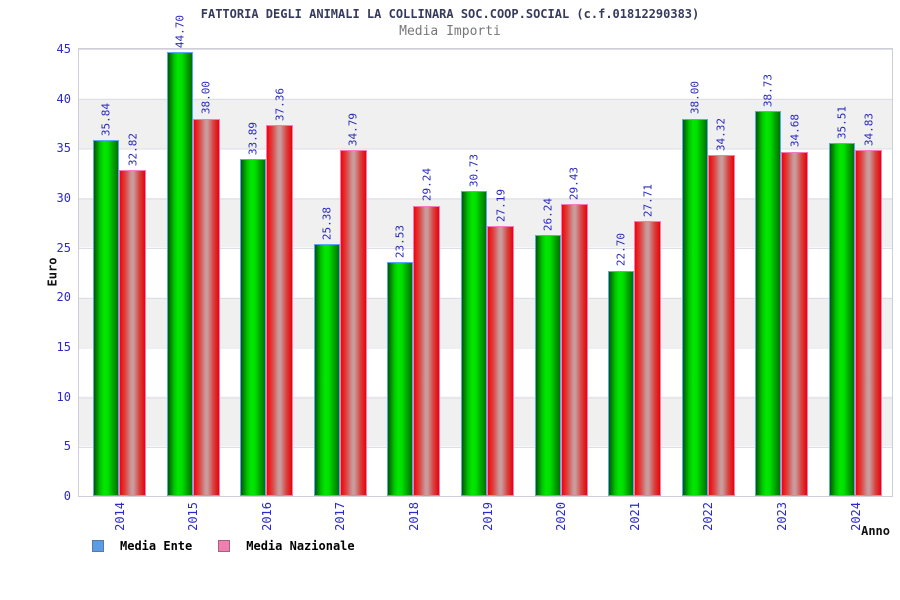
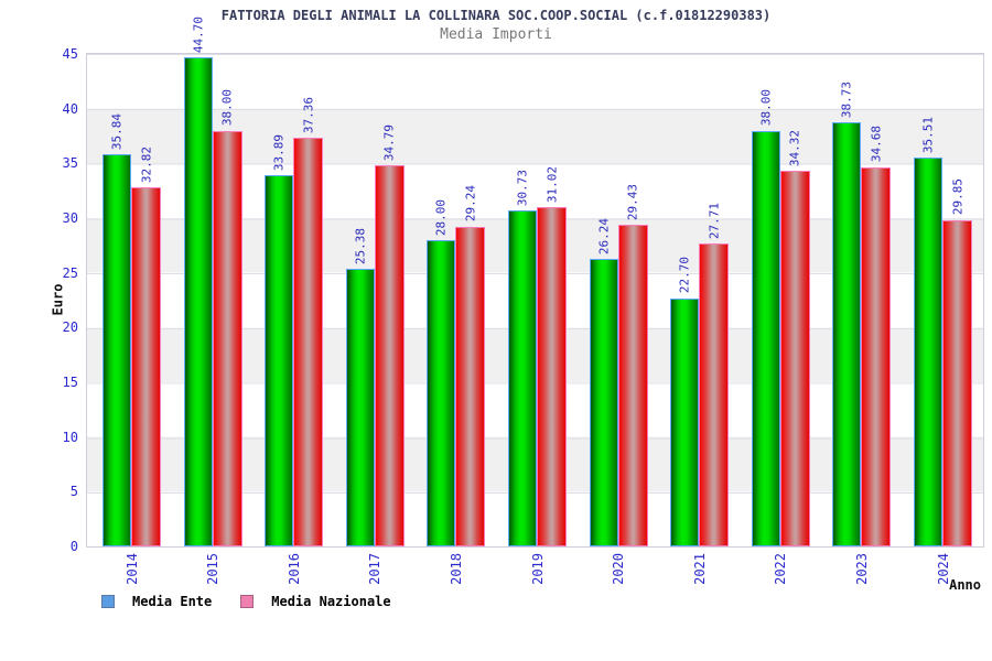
Media Ente/2018: 23.53 -> 28.00
Media Nazionale/2019: 27.19 -> 31.02
Media Nazionale/2024: 34.83 -> 29.85
